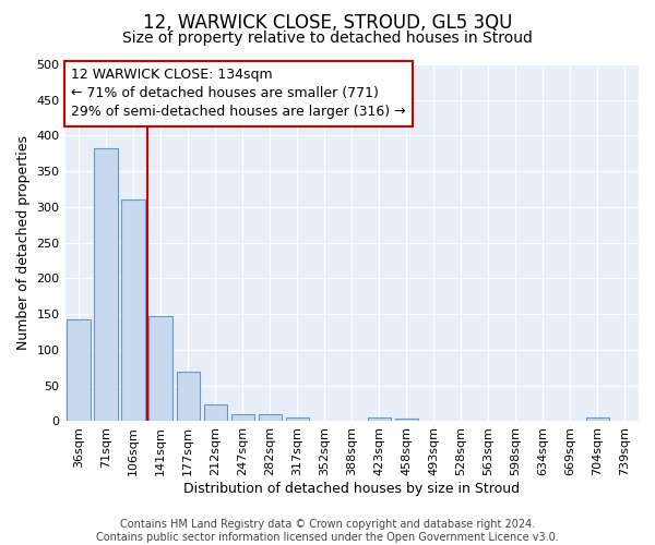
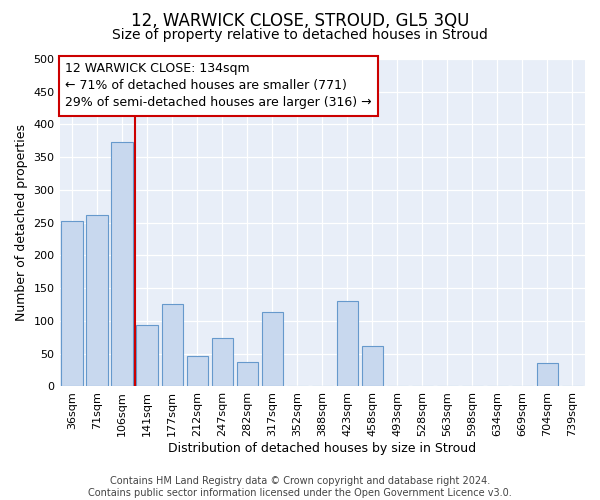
36sqm: 143 -> 252
71sqm: 383 -> 262
106sqm: 310 -> 374
141sqm: 148 -> 94
177sqm: 70 -> 126
212sqm: 24 -> 46
247sqm: 10 -> 74
282sqm: 10 -> 38
317sqm: 5 -> 114
423sqm: 5 -> 130
458sqm: 4 -> 62
704sqm: 5 -> 36
